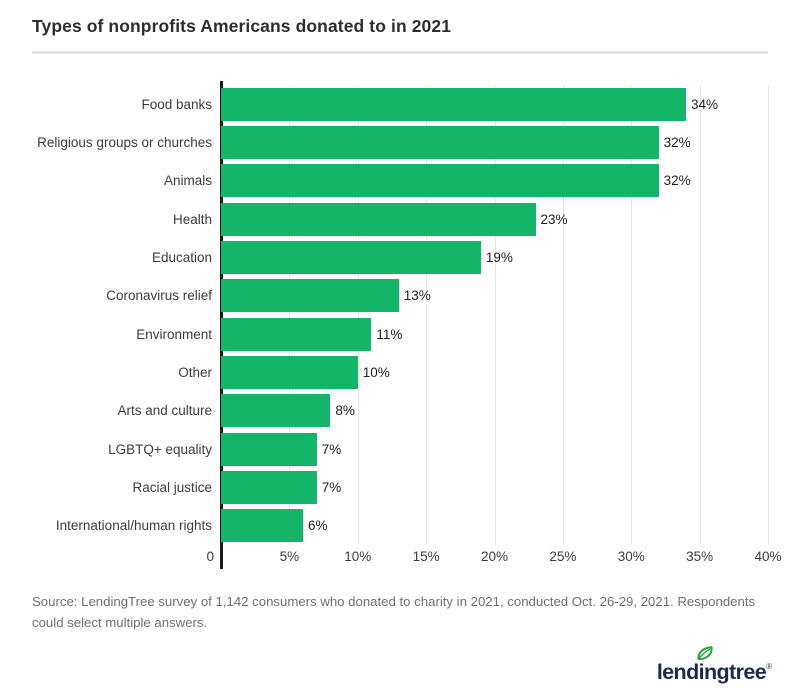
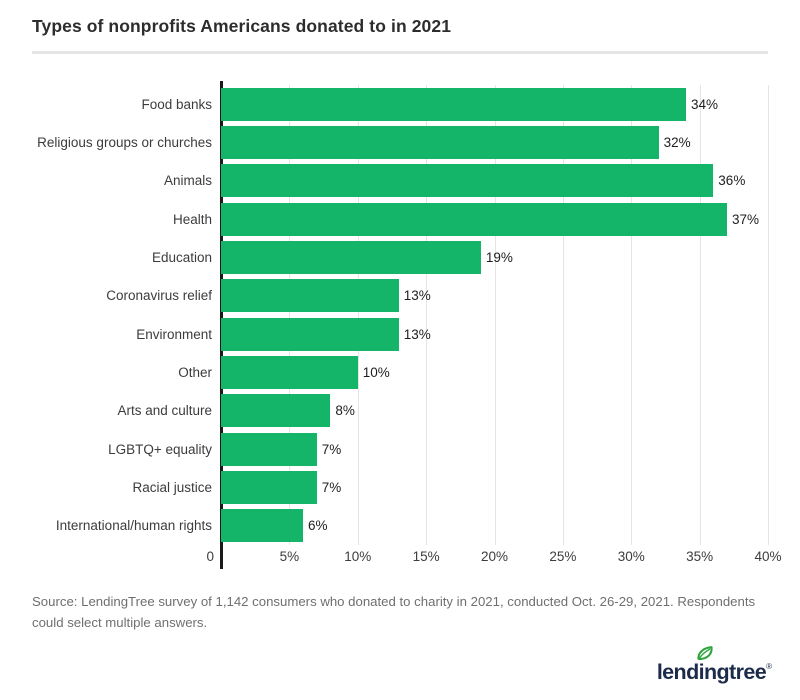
Animals: 32% -> 36%
Health: 23% -> 37%
Environment: 11% -> 13%
